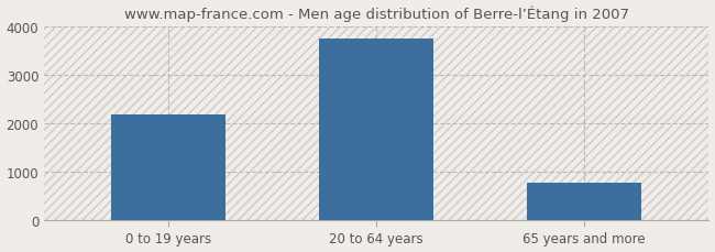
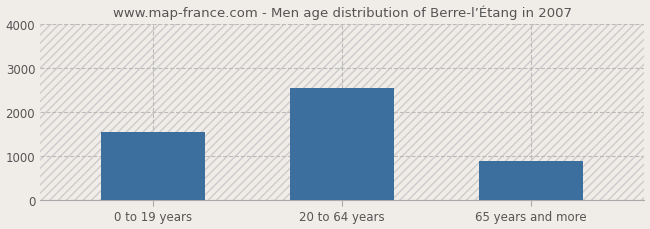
0 to 19 years: 2180 -> 1550
20 to 64 years: 3760 -> 2550
65 years and more: 780 -> 900
